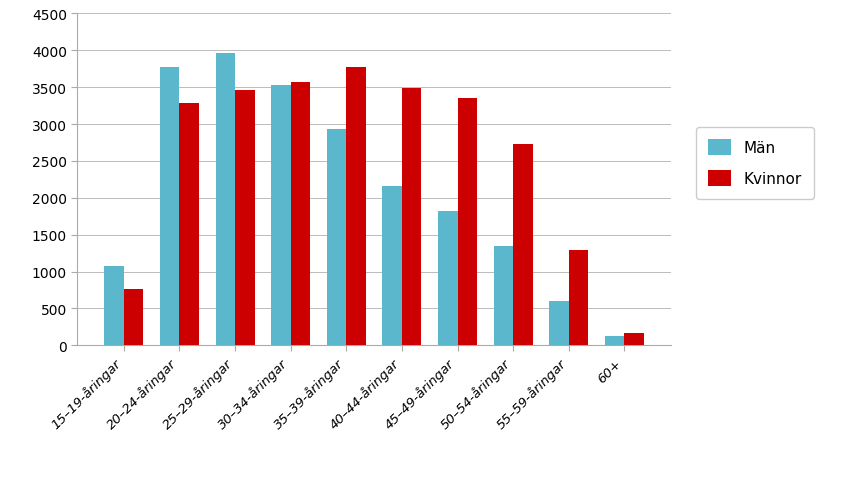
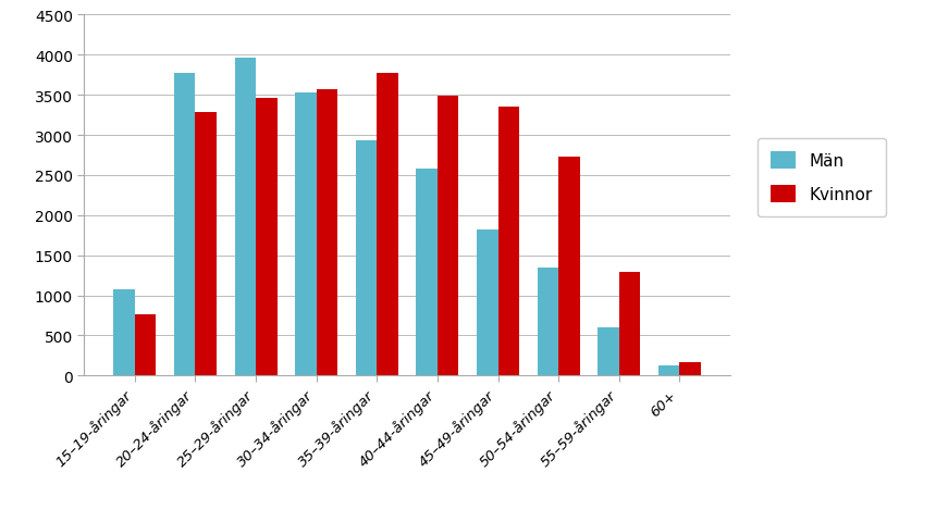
Män/40–44-åringar: 2160 -> 2580
